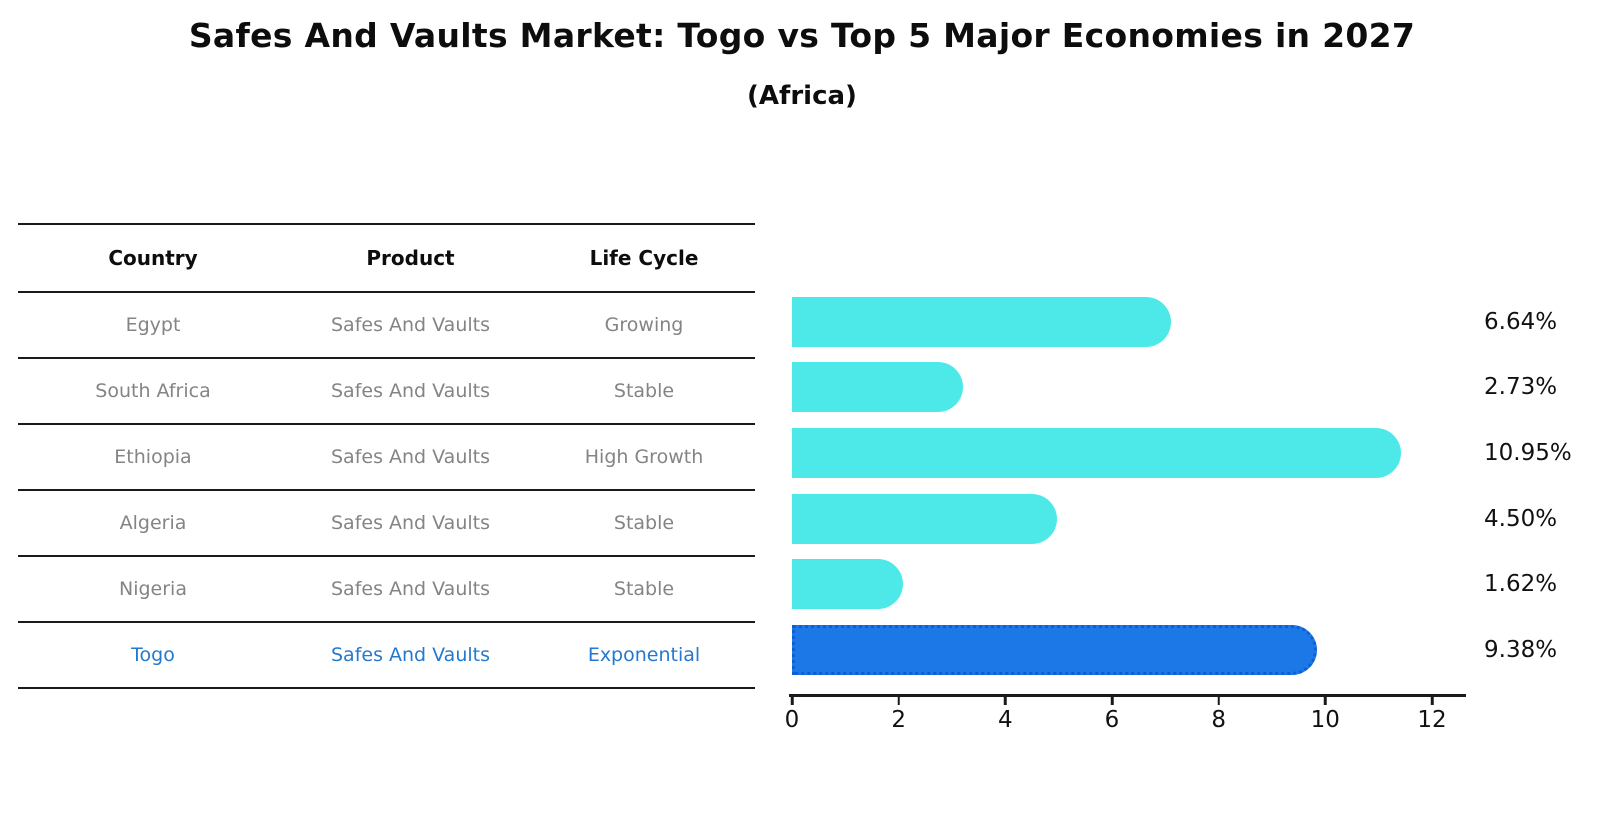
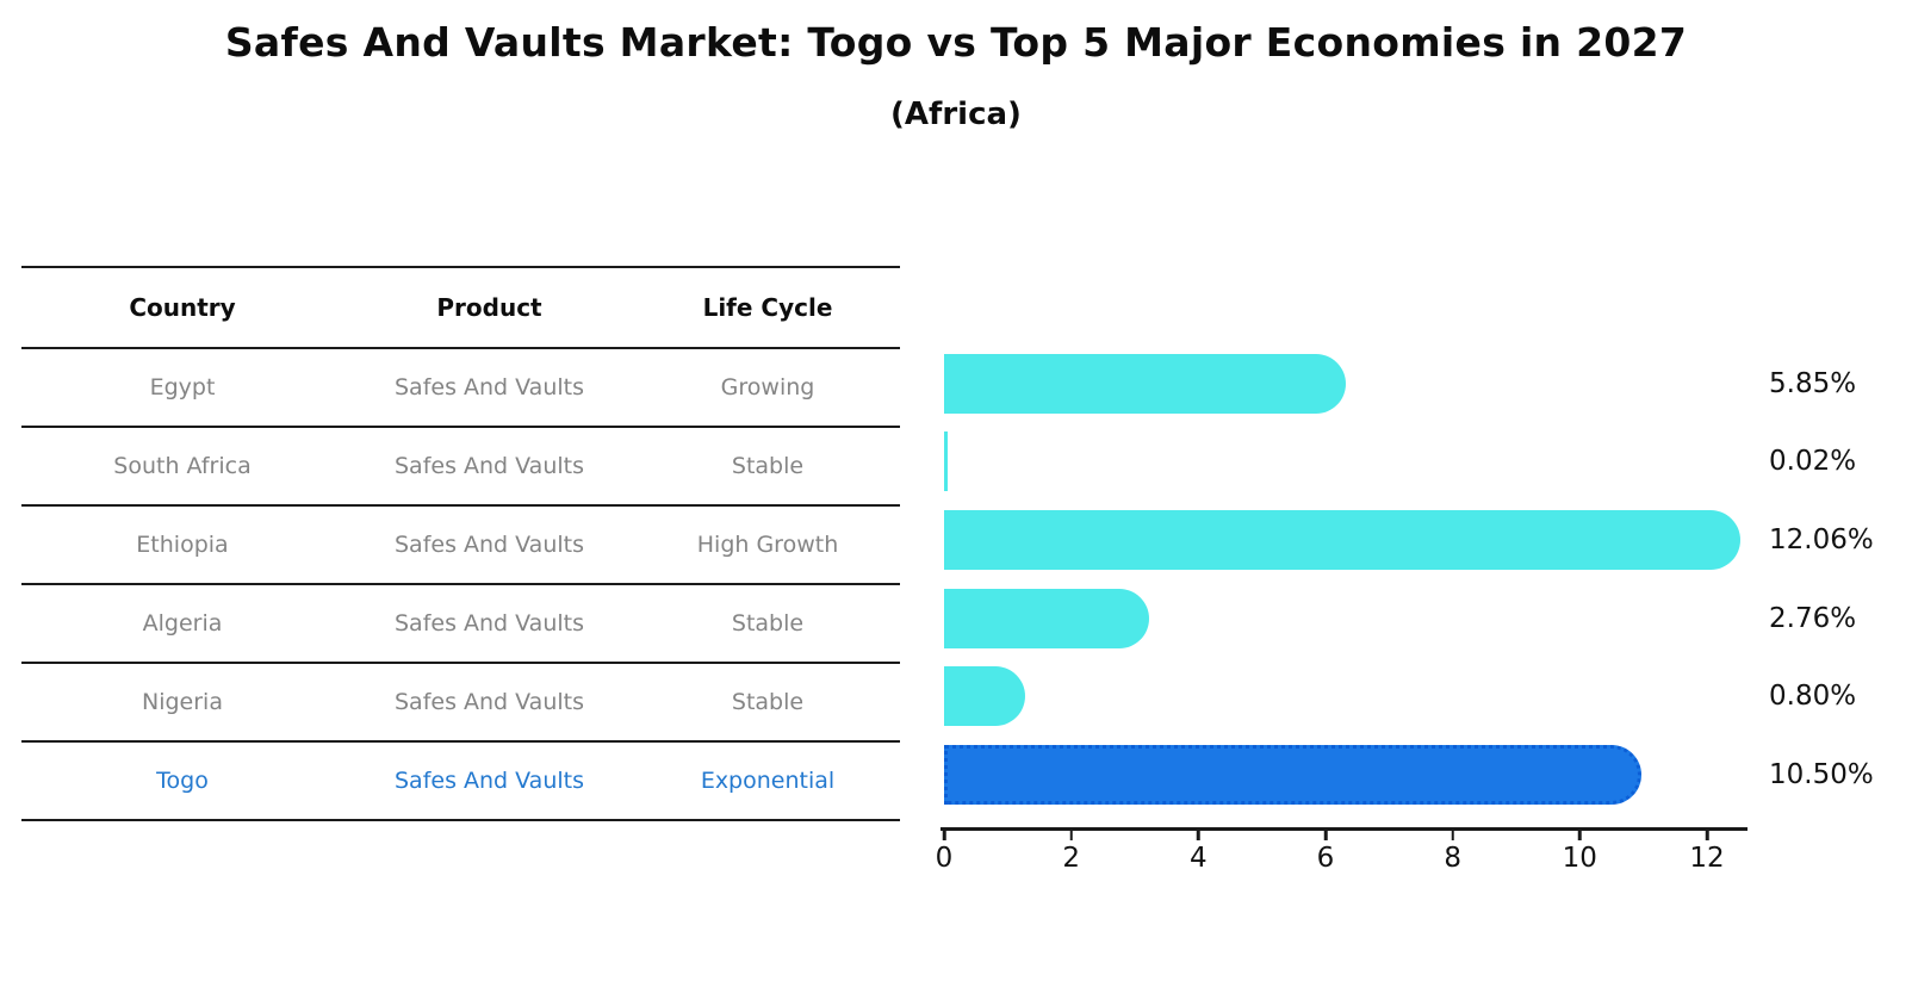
Egypt: 6.64% -> 5.85%
South Africa: 2.73% -> 0.02%
Ethiopia: 10.95% -> 12.06%
Algeria: 4.50% -> 2.76%
Nigeria: 1.62% -> 0.80%
Togo: 9.38% -> 10.50%
